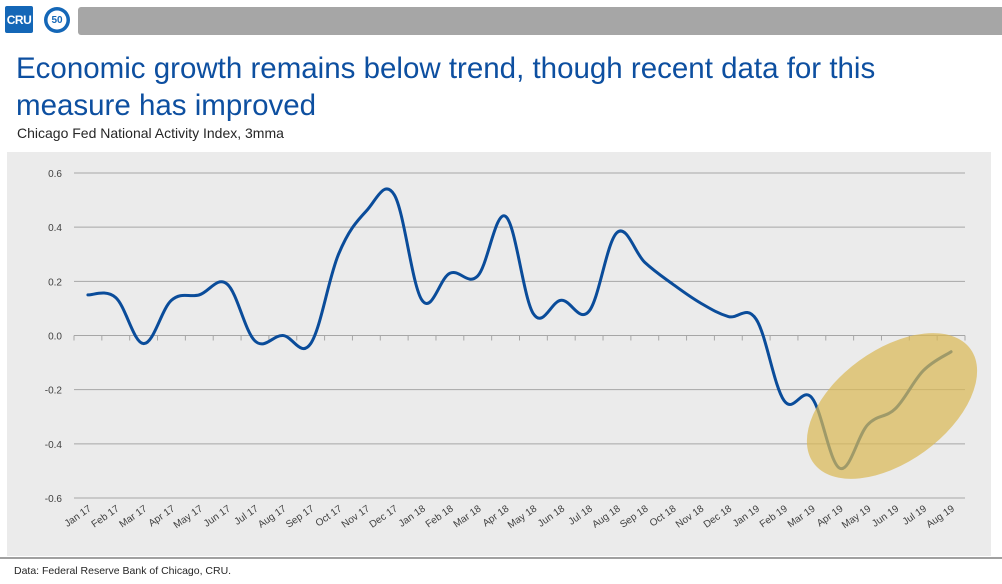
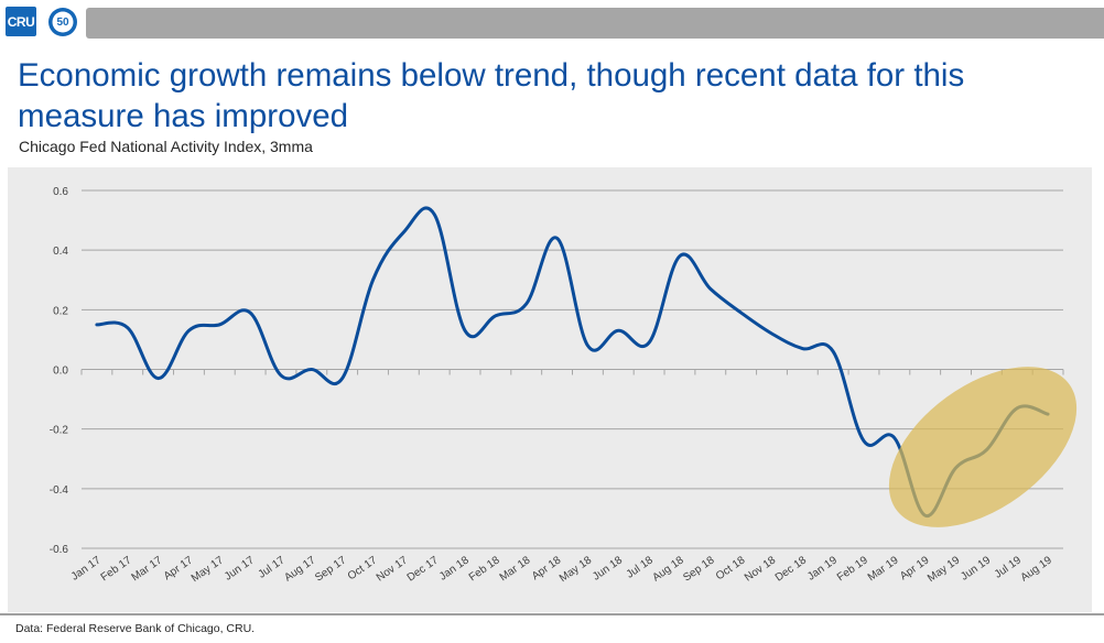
Feb 18: 0.23 -> 0.18
Aug 19: -0.06 -> -0.15
